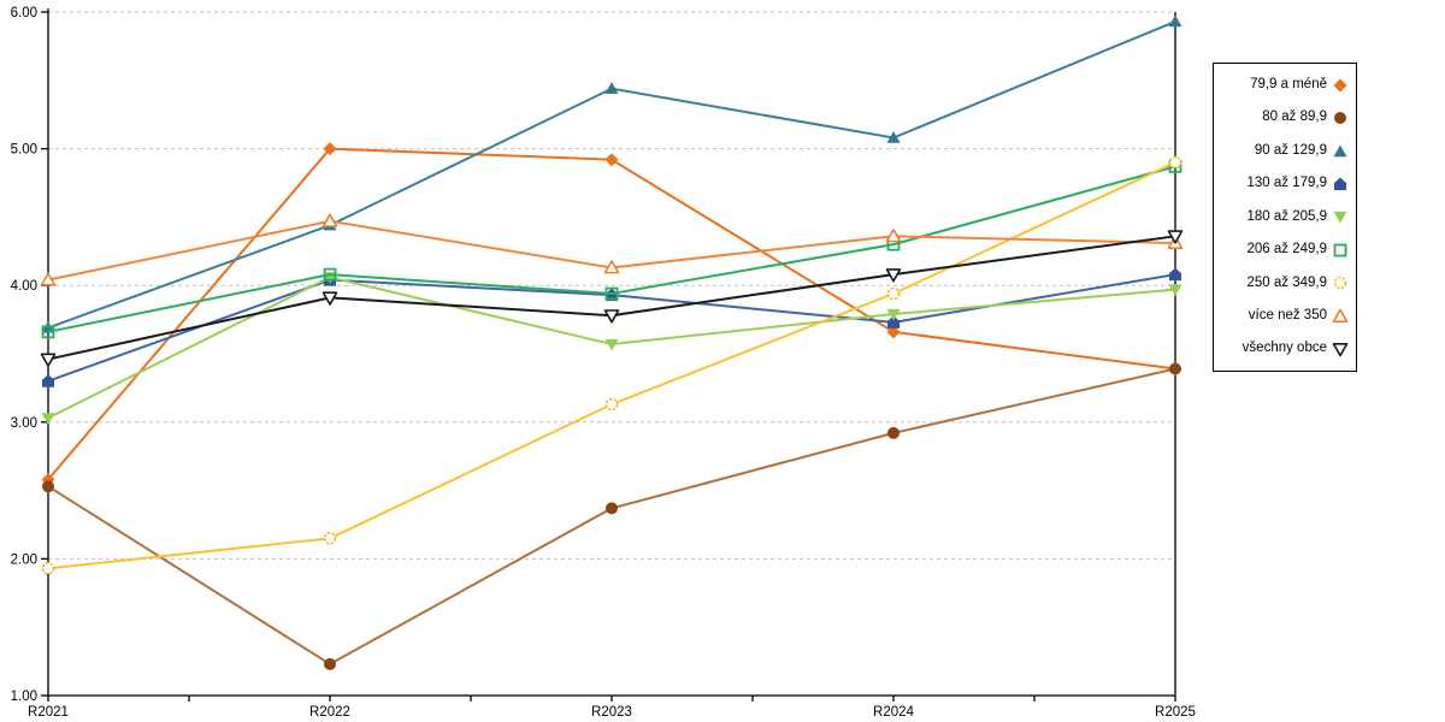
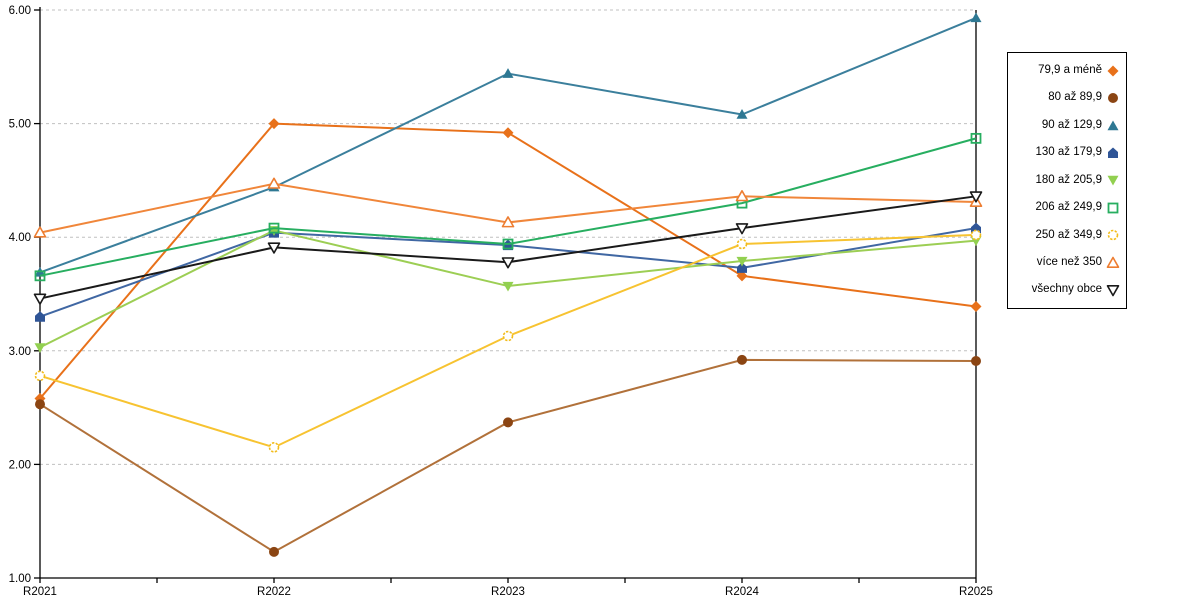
250 až 349,9/R2021: 1.93 -> 2.78
80 až 89,9/R2025: 3.39 -> 2.91
250 až 349,9/R2025: 4.90 -> 4.02
